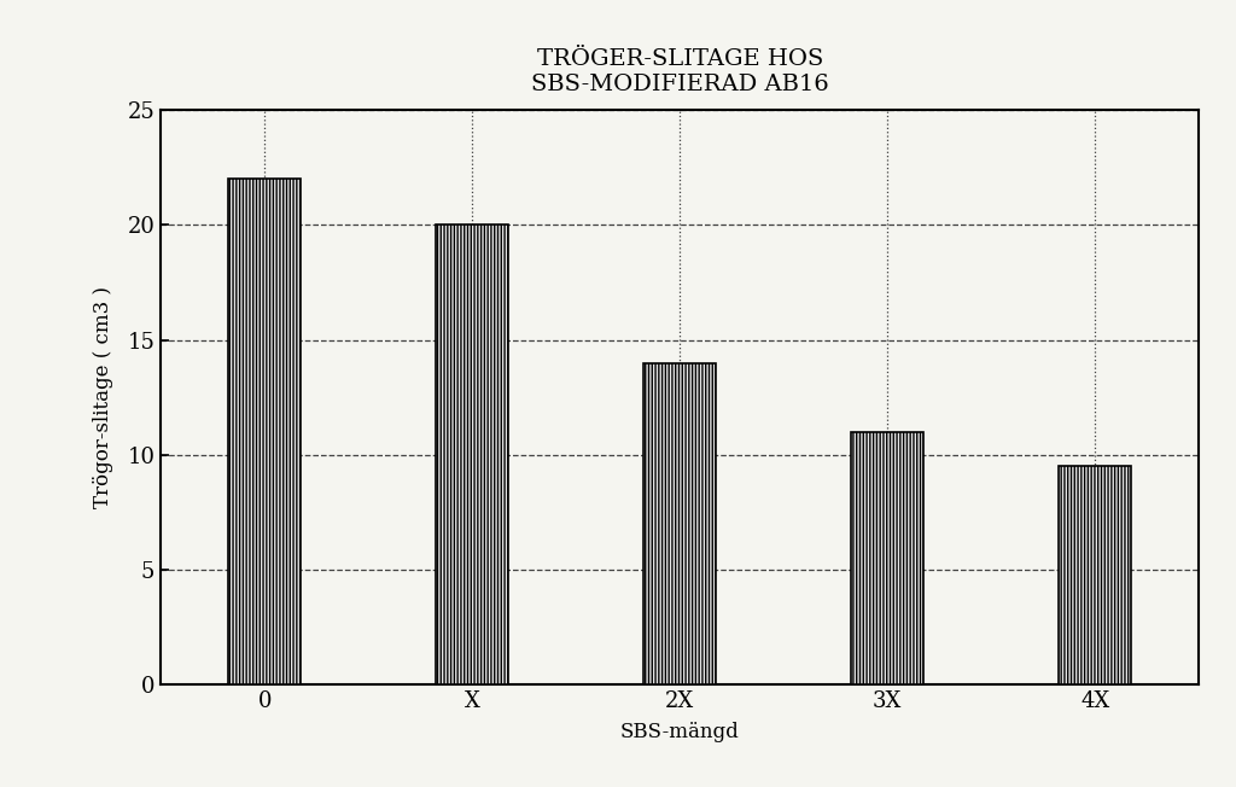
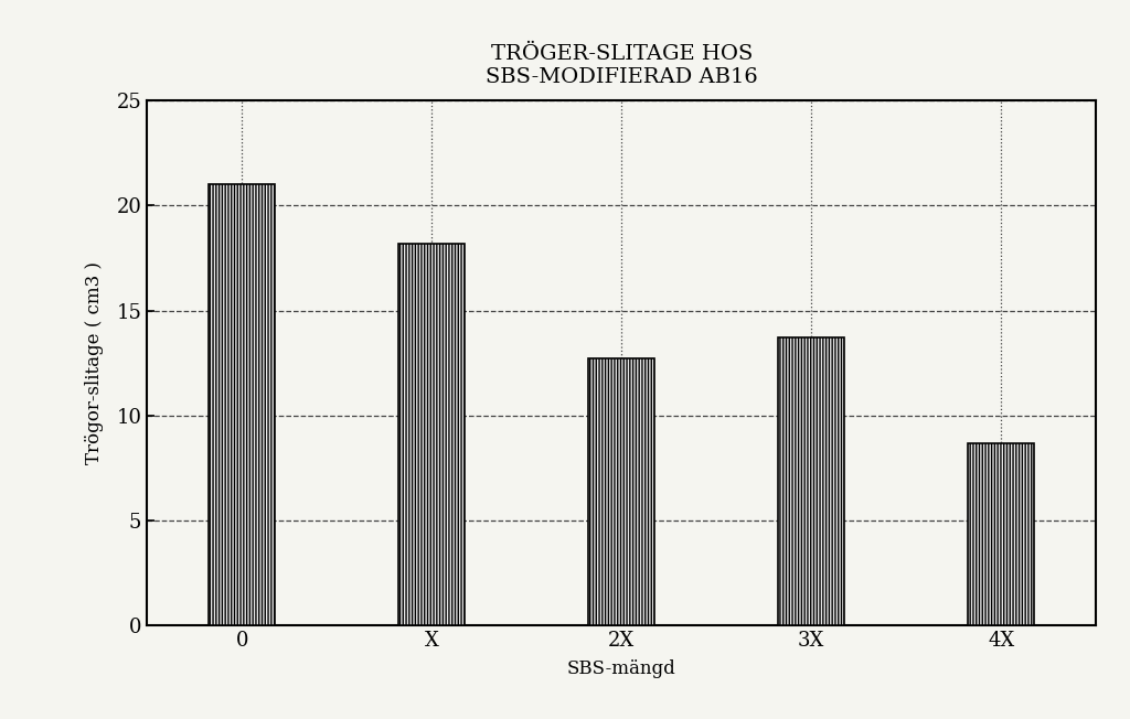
0: 22.0 -> 21.0
X: 20.0 -> 18.2
2X: 14.0 -> 12.7
3X: 11.0 -> 13.7
4X: 9.5 -> 8.7
